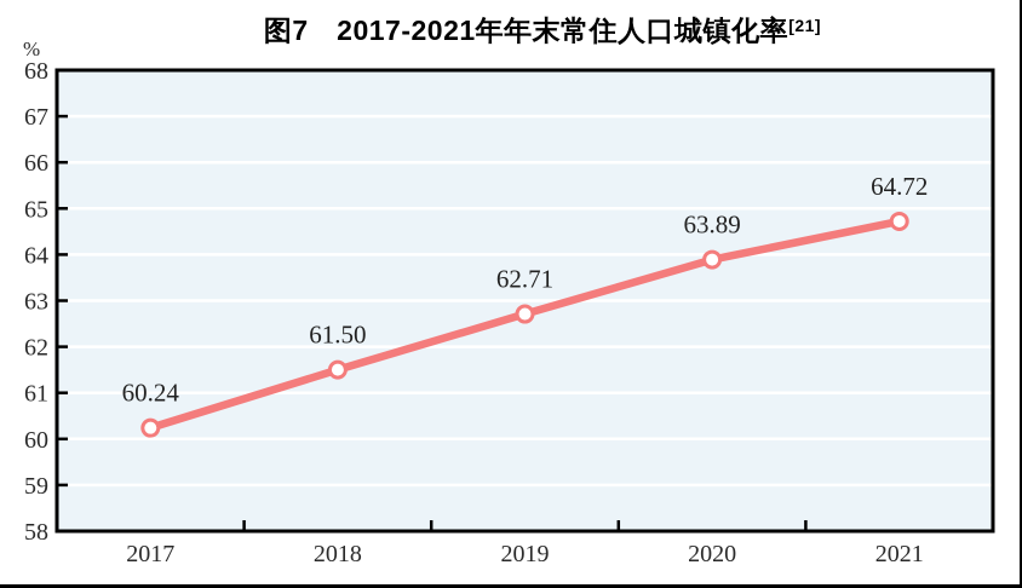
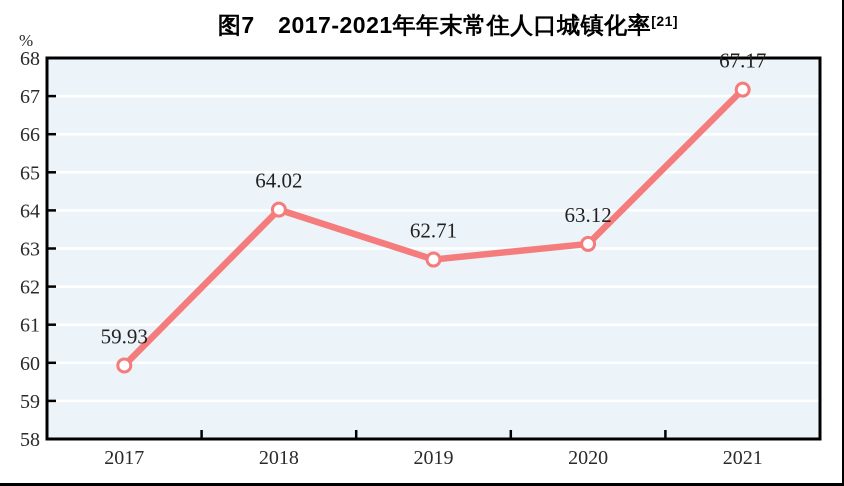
2017: 60.24 -> 59.93
2018: 61.50 -> 64.02
2020: 63.89 -> 63.12
2021: 64.72 -> 67.17
